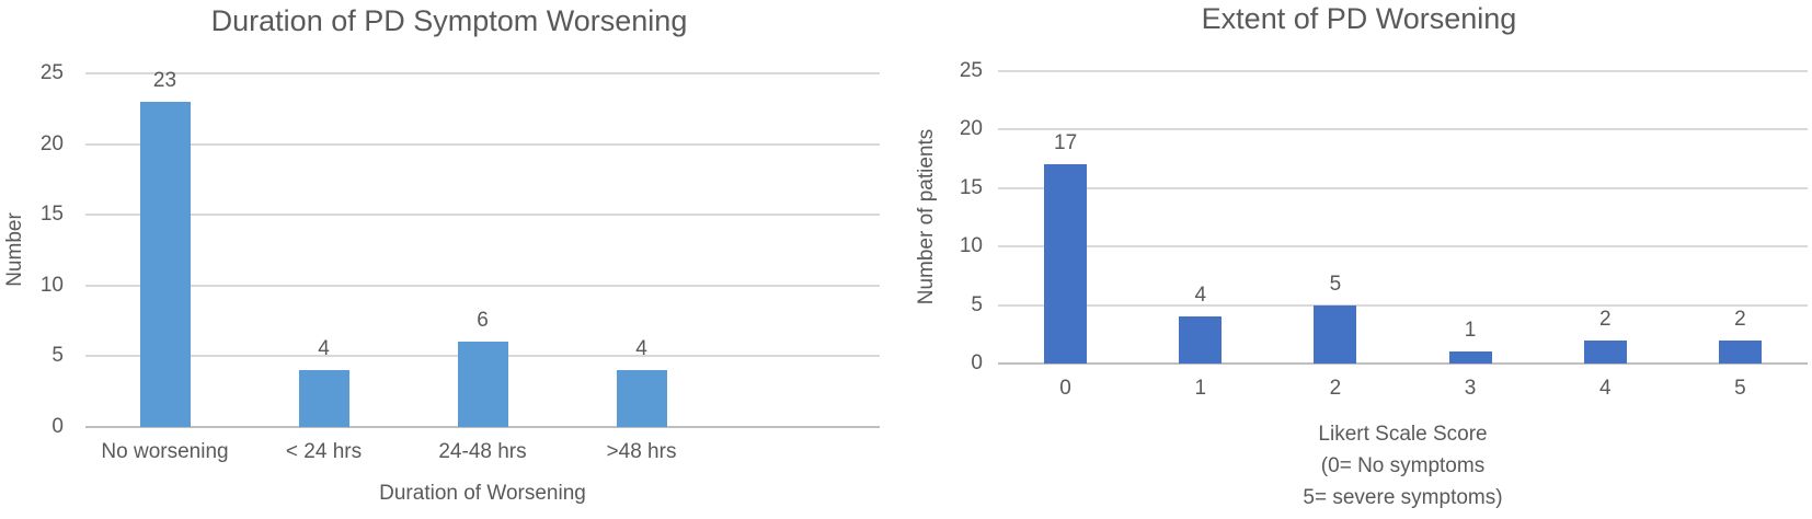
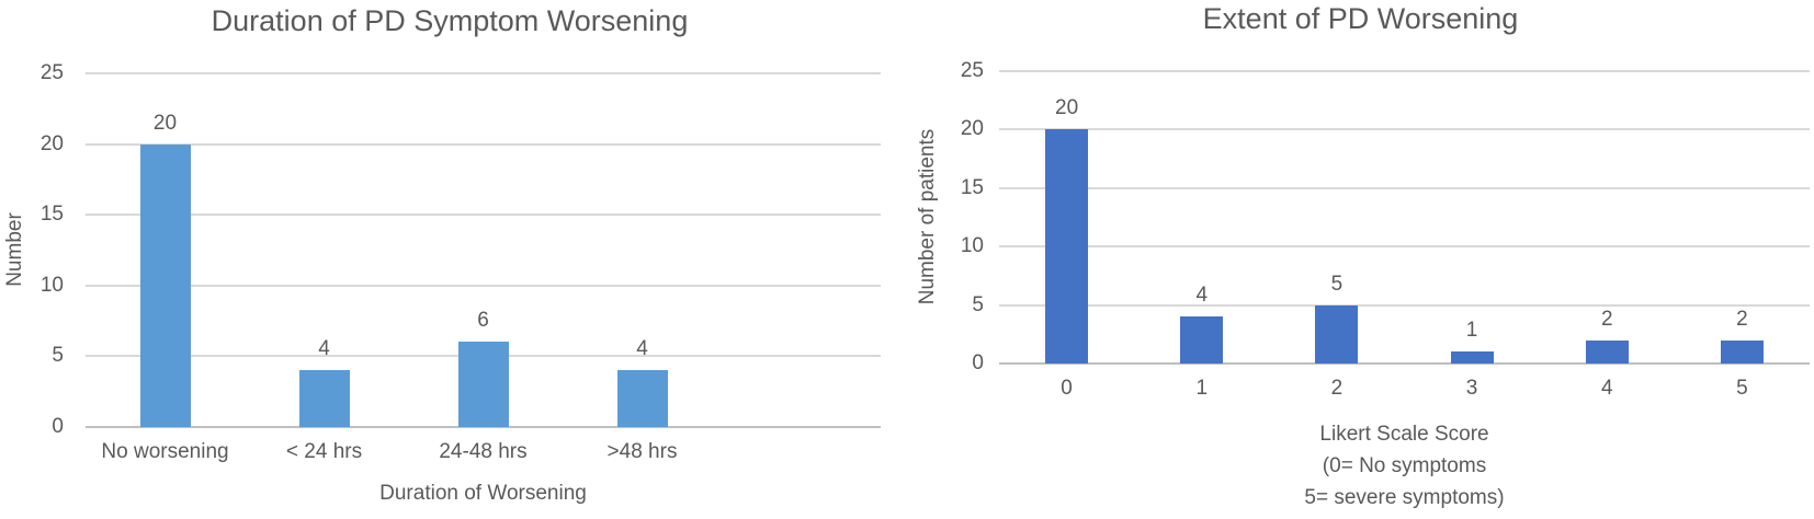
Duration of PD Symptom Worsening/No worsening: 23 -> 20
Extent of PD Worsening/0: 17 -> 20
